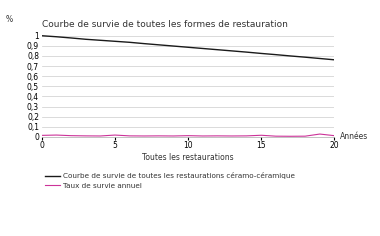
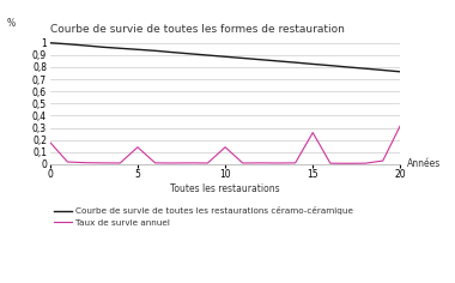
Taux de survie annuel/0: 0,01 -> 0,18
Taux de survie annuel/5: 0,02 -> 0,14
Taux de survie annuel/10: 0,01 -> 0,14
Taux de survie annuel/15: 0,02 -> 0,26
Taux de survie annuel/20: 0,01 -> 0,32
